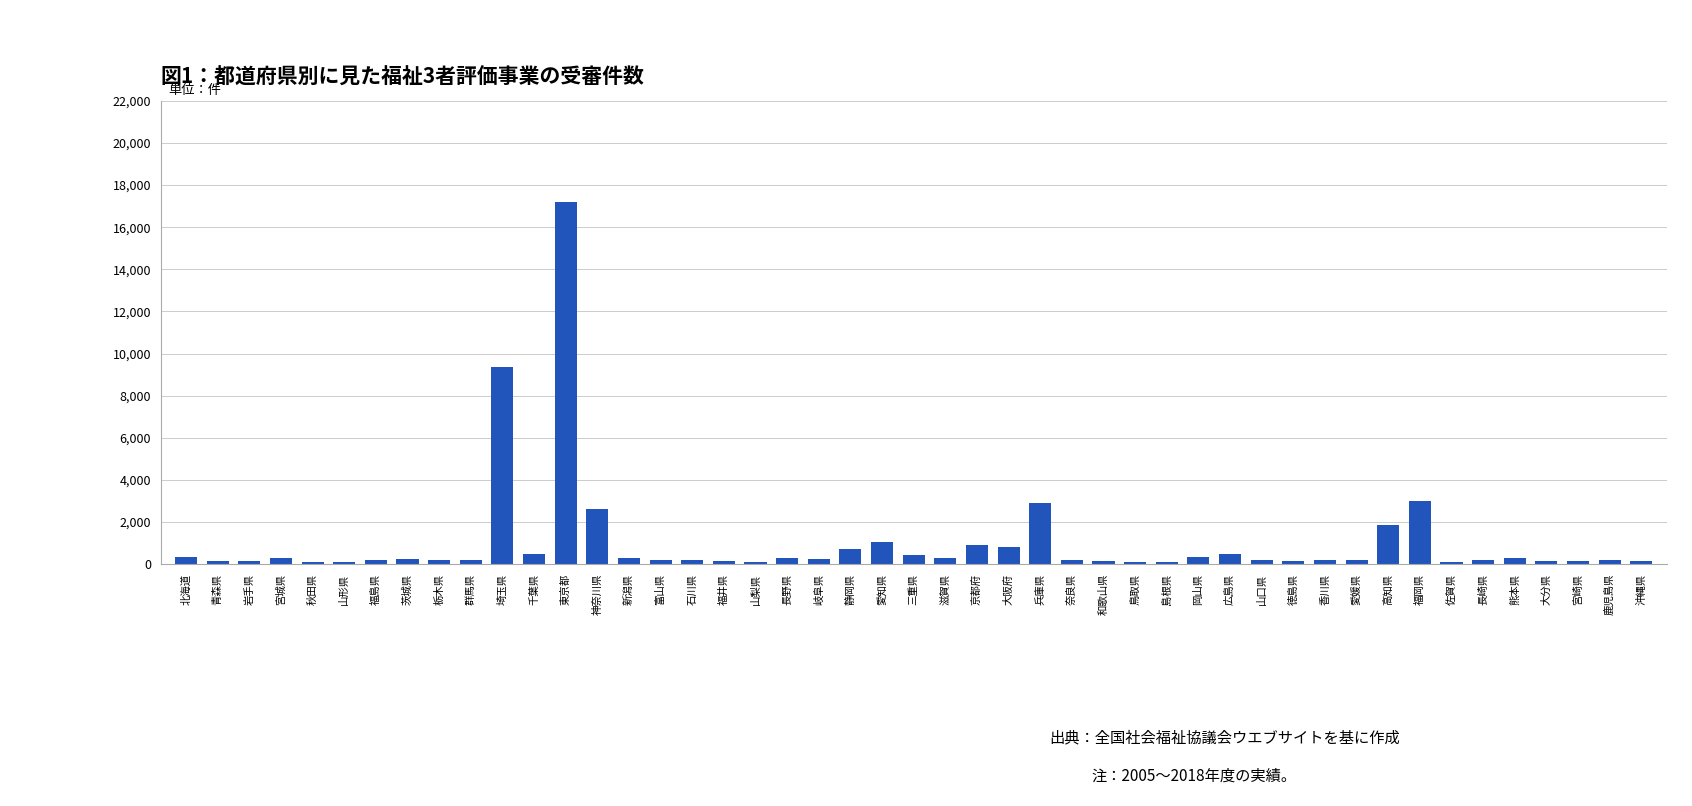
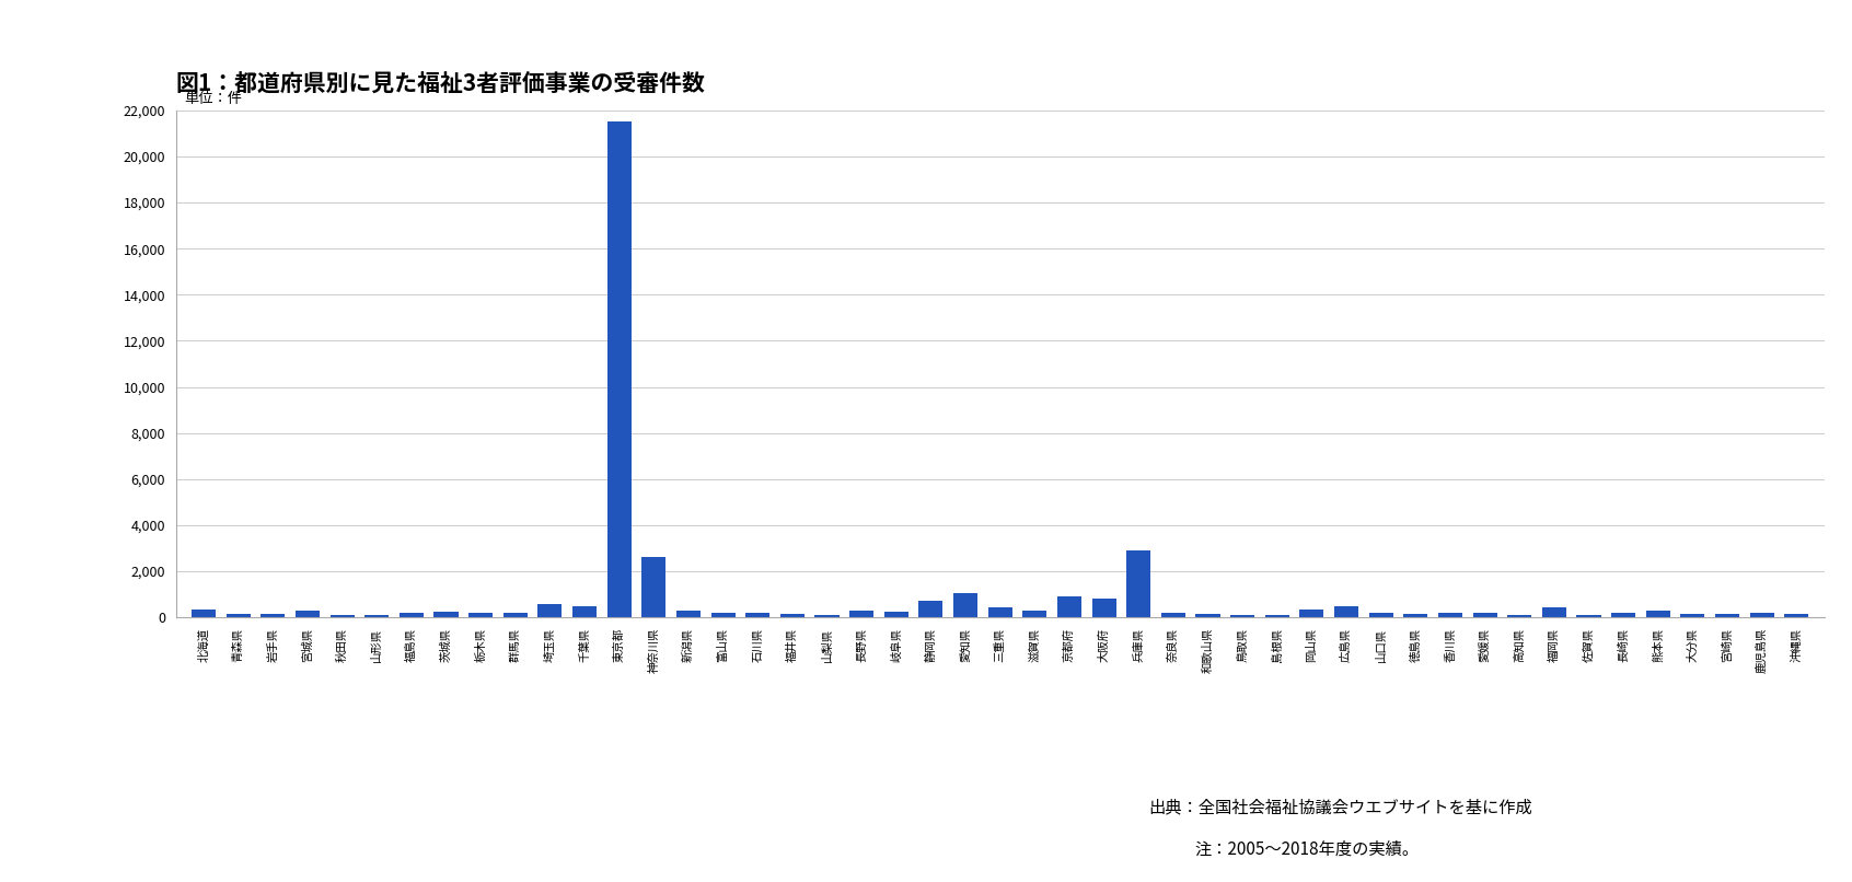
埼玉県: 9,350 -> 600
東京都: 17,200 -> 21,500
高知県: 1,850 -> 100
福岡県: 3,000 -> 450
